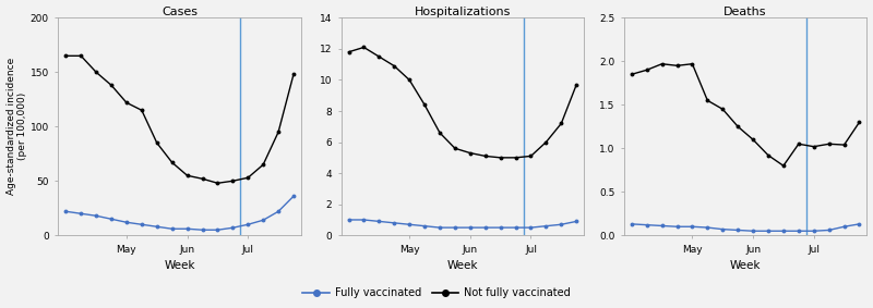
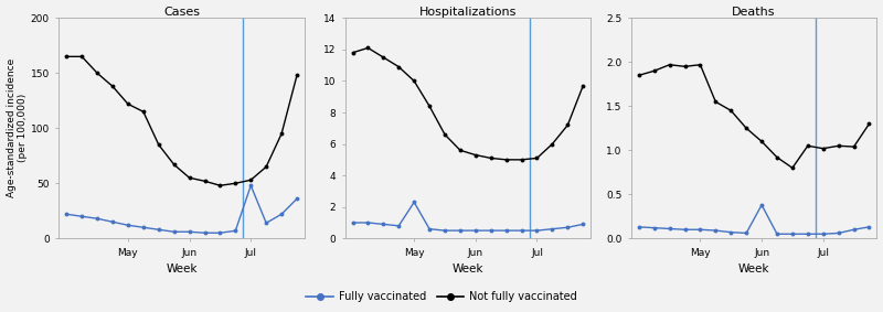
Cases/Fully vaccinated/Jul: 10 -> 48
Hospitalizations/Fully vaccinated/May: 0.7 -> 2.3
Deaths/Fully vaccinated/Jun: 0.05 -> 0.38
